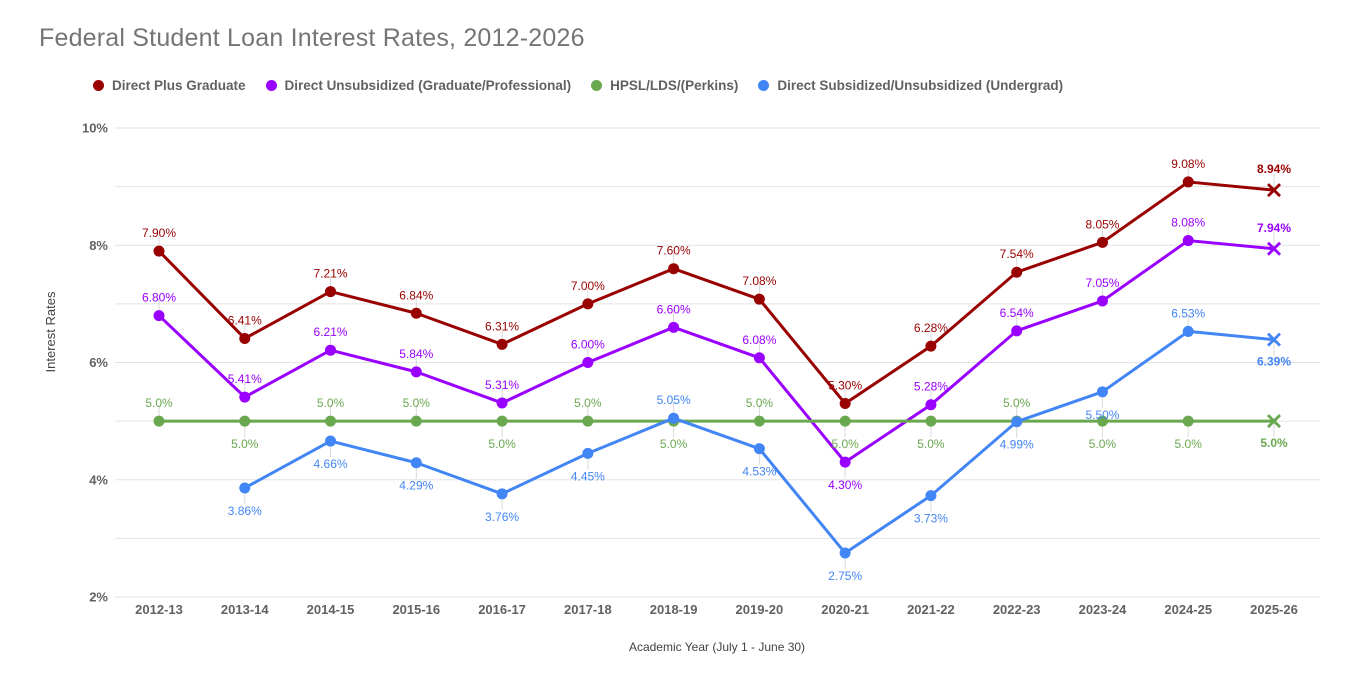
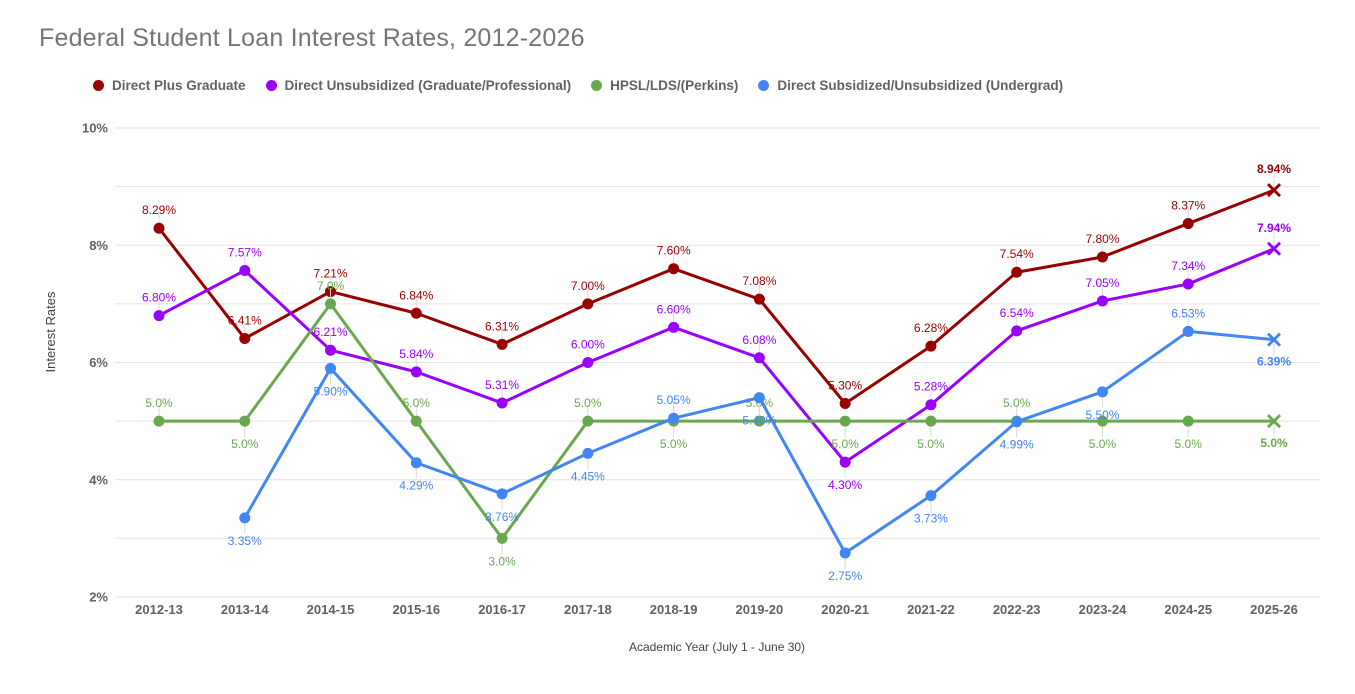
Direct Plus Graduate/2012-13: 7.90% -> 8.29%
Direct Unsubsidized (Graduate/Professional)/2013-14: 5.41% -> 7.57%
Direct Subsidized/Unsubsidized (Undergrad)/2013-14: 3.86% -> 3.35%
HPSL/LDS/(Perkins)/2014-15: 5.0% -> 7.0%
Direct Subsidized/Unsubsidized (Undergrad)/2014-15: 4.66% -> 5.90%
HPSL/LDS/(Perkins)/2016-17: 5.0% -> 3.0%
Direct Subsidized/Unsubsidized (Undergrad)/2019-20: 4.53% -> 5.40%
Direct Plus Graduate/2023-24: 8.05% -> 7.80%
Direct Plus Graduate/2024-25: 9.08% -> 8.37%
Direct Unsubsidized (Graduate/Professional)/2024-25: 8.08% -> 7.34%
